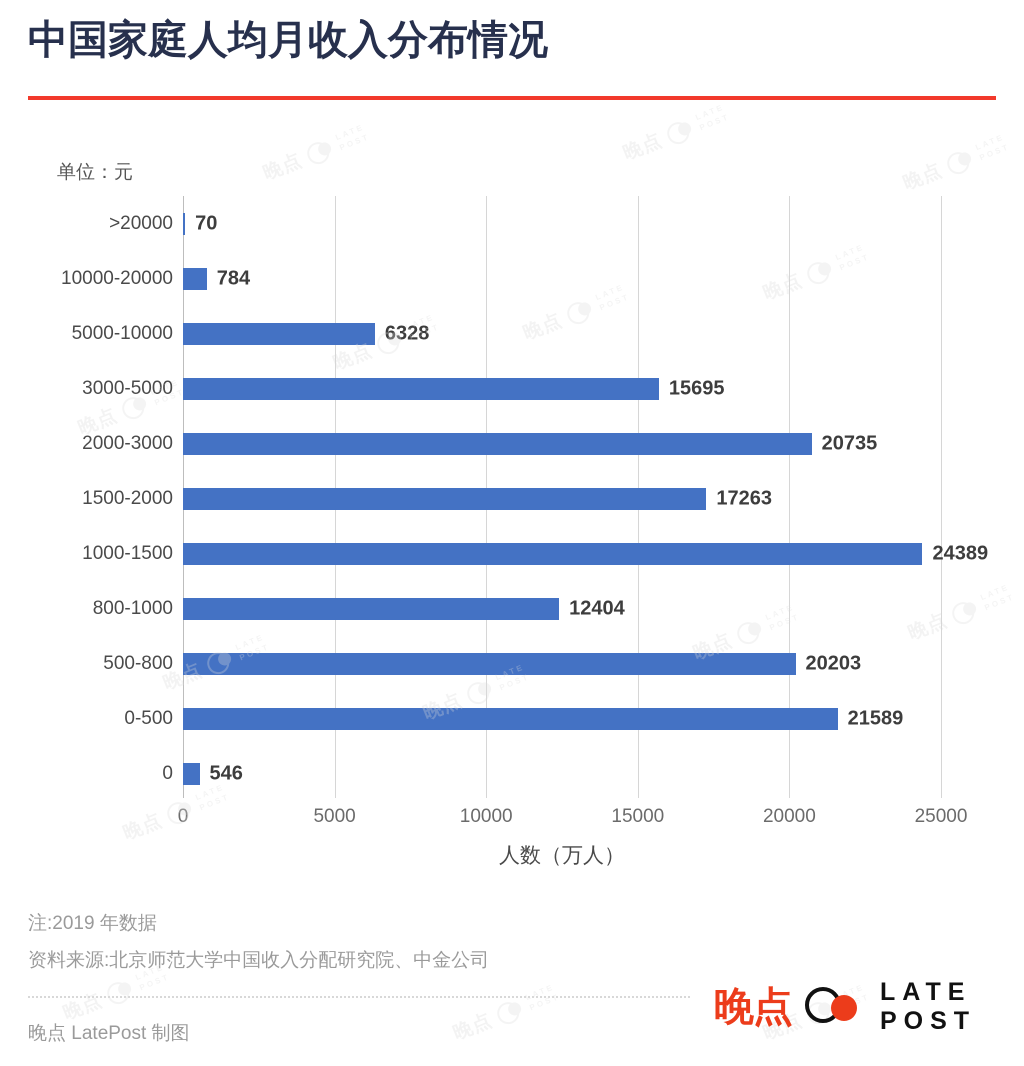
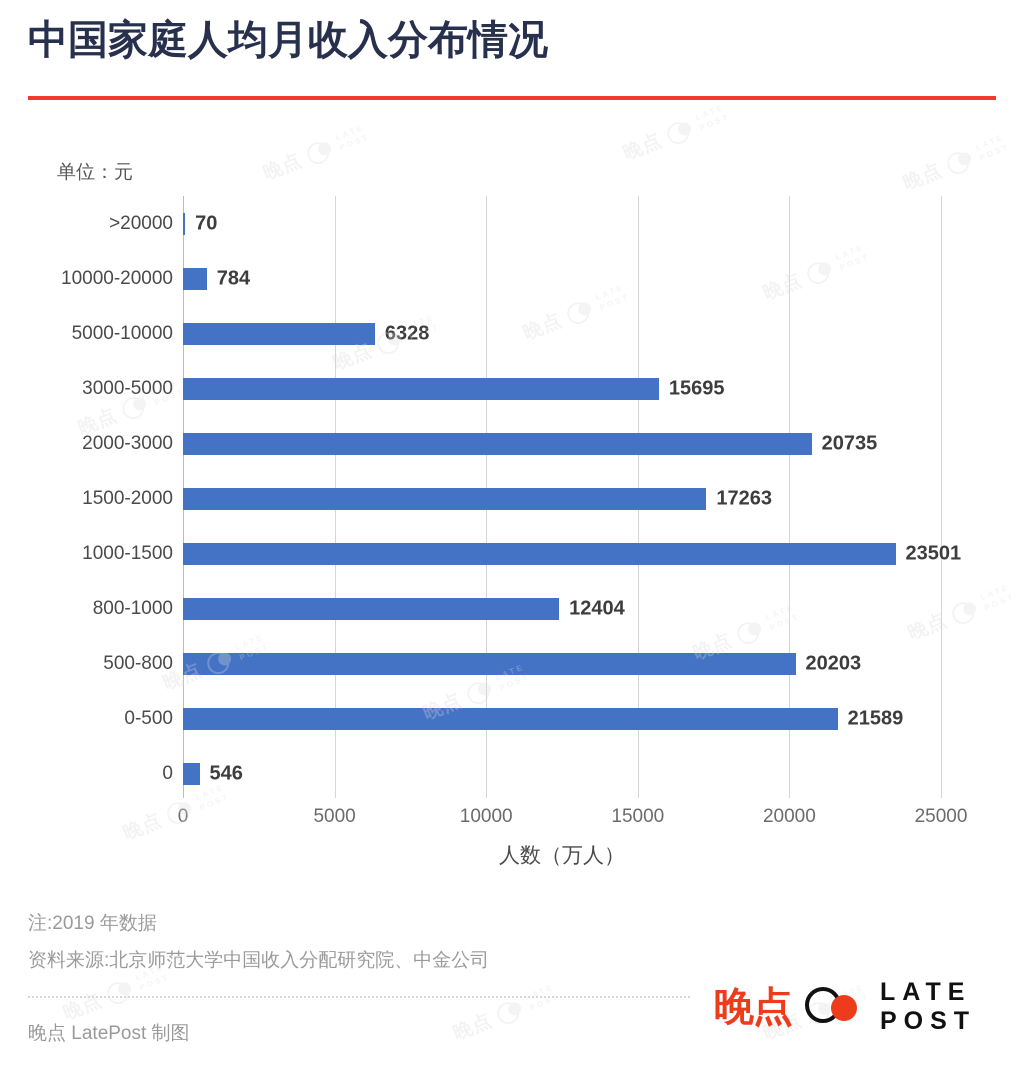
1000-1500: 24389 -> 23501
